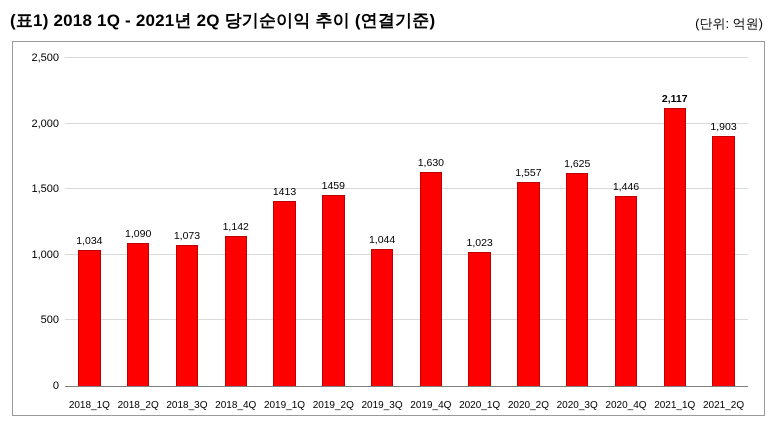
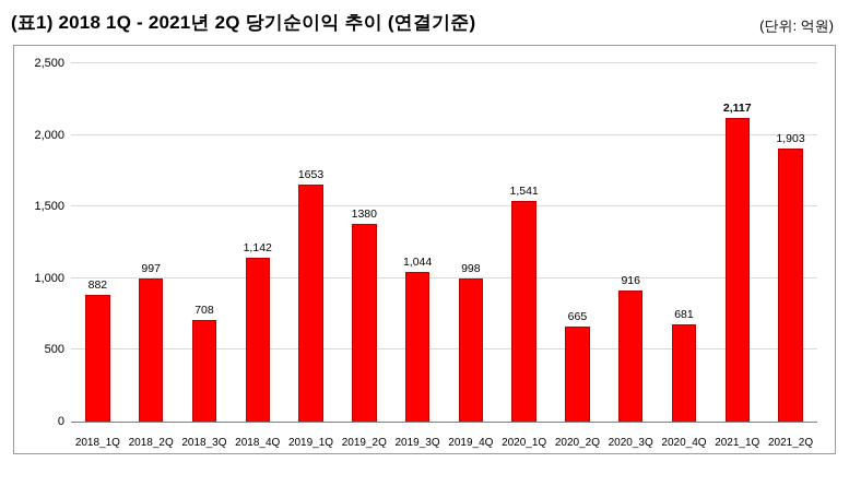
2018_1Q: 1,034 -> 882
2018_2Q: 1,090 -> 997
2018_3Q: 1,073 -> 708
2019_1Q: 1413 -> 1653
2019_2Q: 1459 -> 1380
2019_4Q: 1,630 -> 998
2020_1Q: 1,023 -> 1,541
2020_2Q: 1,557 -> 665
2020_3Q: 1,625 -> 916
2020_4Q: 1,446 -> 681
